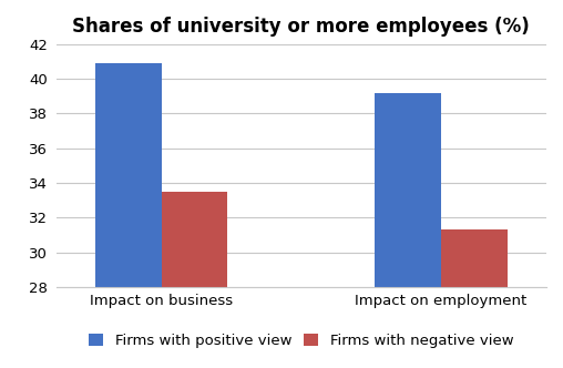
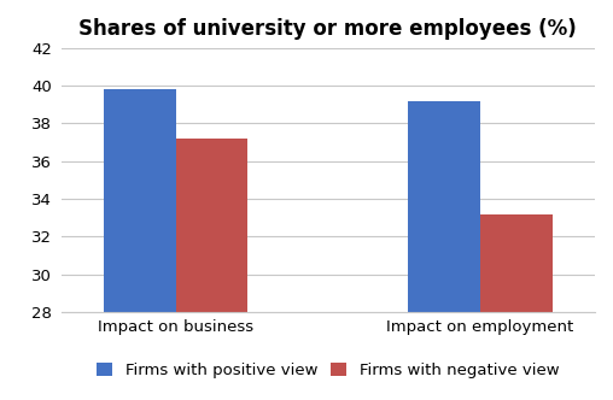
Firms with positive view/Impact on business: 40.9 -> 39.8
Firms with negative view/Impact on business: 33.5 -> 37.2
Firms with negative view/Impact on employment: 31.3 -> 33.2
